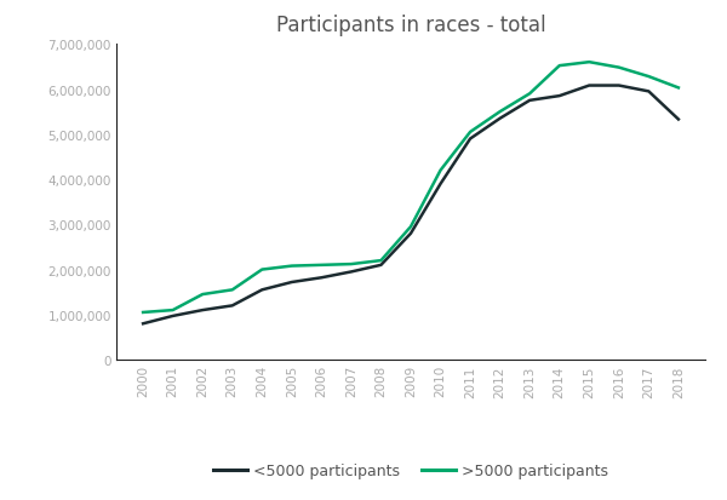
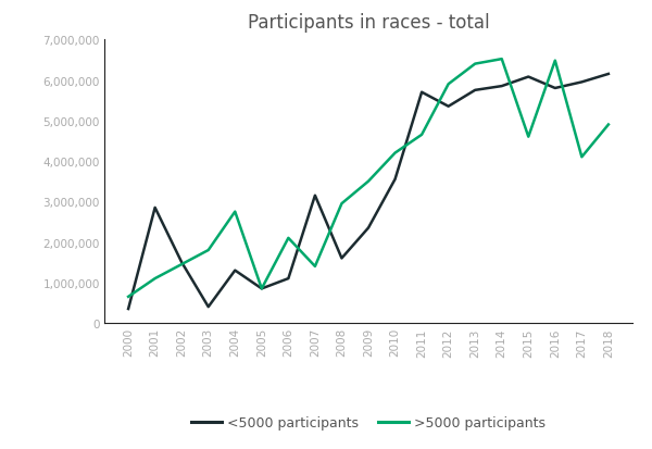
<5000 participants/2000: 800,000 -> 350,000
>5000 participants/2000: 1,050,000 -> 650,000
<5000 participants/2001: 970,000 -> 2,850,000
<5000 participants/2002: 1,100,000 -> 1,500,000
<5000 participants/2003: 1,200,000 -> 400,000
>5000 participants/2003: 1,550,000 -> 1,800,000
<5000 participants/2004: 1,550,000 -> 1,300,000
>5000 participants/2004: 2,000,000 -> 2,750,000
<5000 participants/2005: 1,720,000 -> 850,000
>5000 participants/2005: 2,080,000 -> 850,000
<5000 participants/2006: 1,820,000 -> 1,100,000
<5000 participants/2007: 1,950,000 -> 3,150,000
>5000 participants/2007: 2,120,000 -> 1,400,000
<5000 participants/2008: 2,100,000 -> 1,600,000
>5000 participants/2008: 2,200,000 -> 2,950,000
<5000 participants/2009: 2,800,000 -> 2,350,000
>5000 participants/2009: 2,950,000 -> 3,500,000
<5000 participants/2010: 3,900,000 -> 3,550,000
<5000 participants/2011: 4,900,000 -> 5,700,000
>5000 participants/2011: 5,050,000 -> 4,650,000
>5000 participants/2012: 5,500,000 -> 5,900,000
>5000 participants/2013: 5,900,000 -> 6,400,000
>5000 participants/2015: 6,600,000 -> 4,600,000
<5000 participants/2016: 6,080,000 -> 5,800,000
>5000 participants/2017: 6,280,000 -> 4,100,000
<5000 participants/2018: 5,330,000 -> 6,150,000
>5000 participants/2018: 6,030,000 -> 4,900,000
